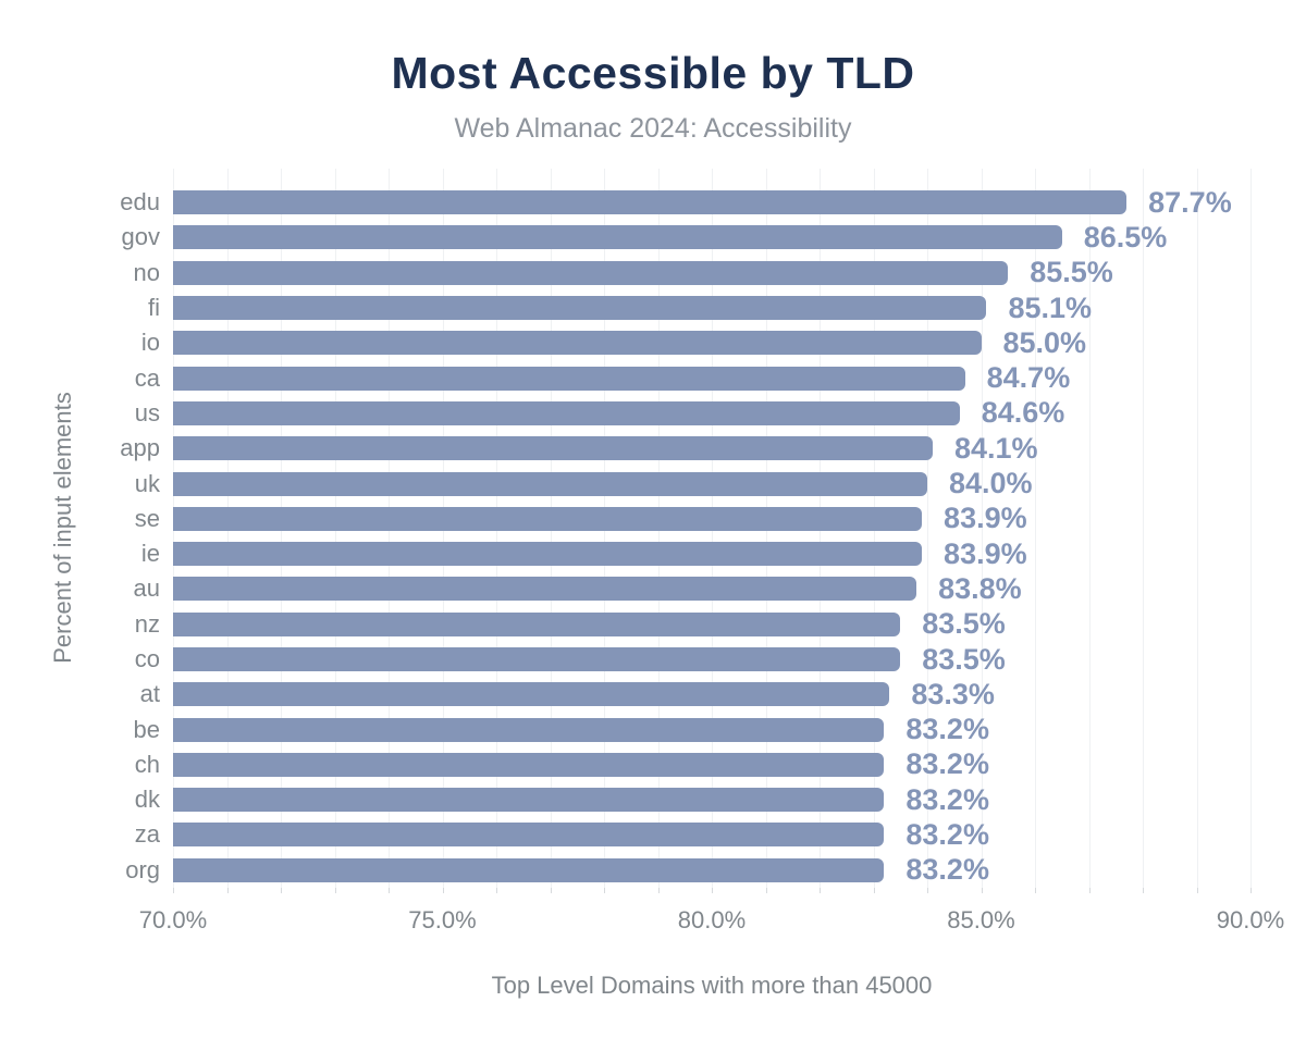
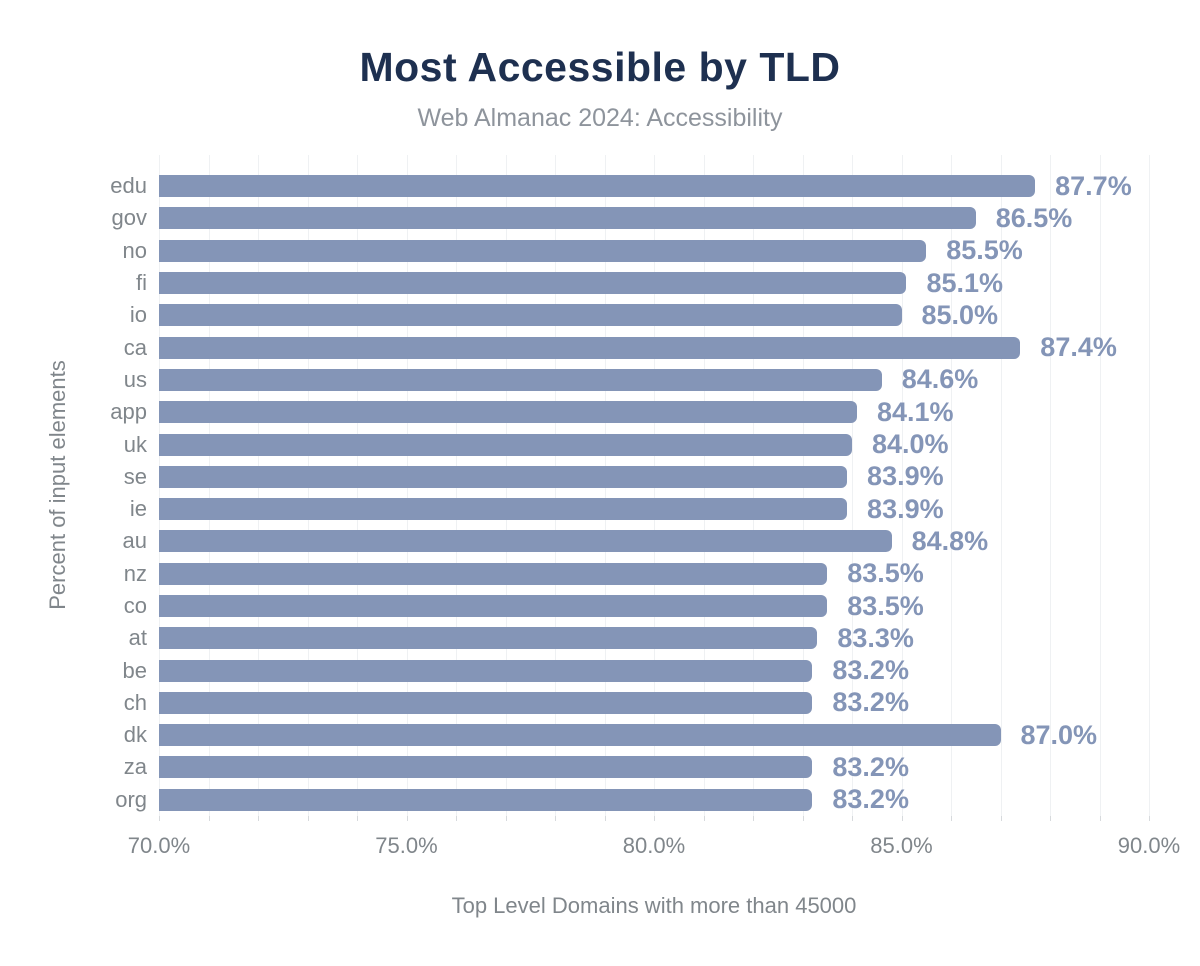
ca: 84.7% -> 87.4%
au: 83.8% -> 84.8%
dk: 83.2% -> 87.0%
